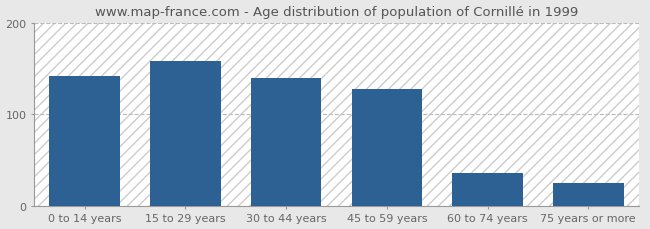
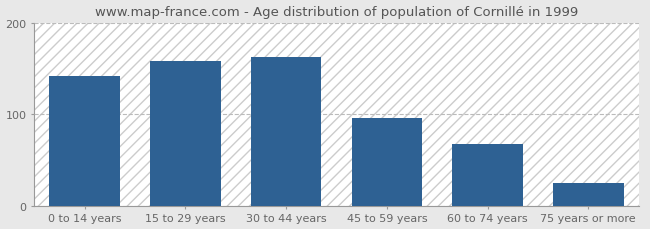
30 to 44 years: 140 -> 163
45 to 59 years: 128 -> 96
60 to 74 years: 36 -> 68
